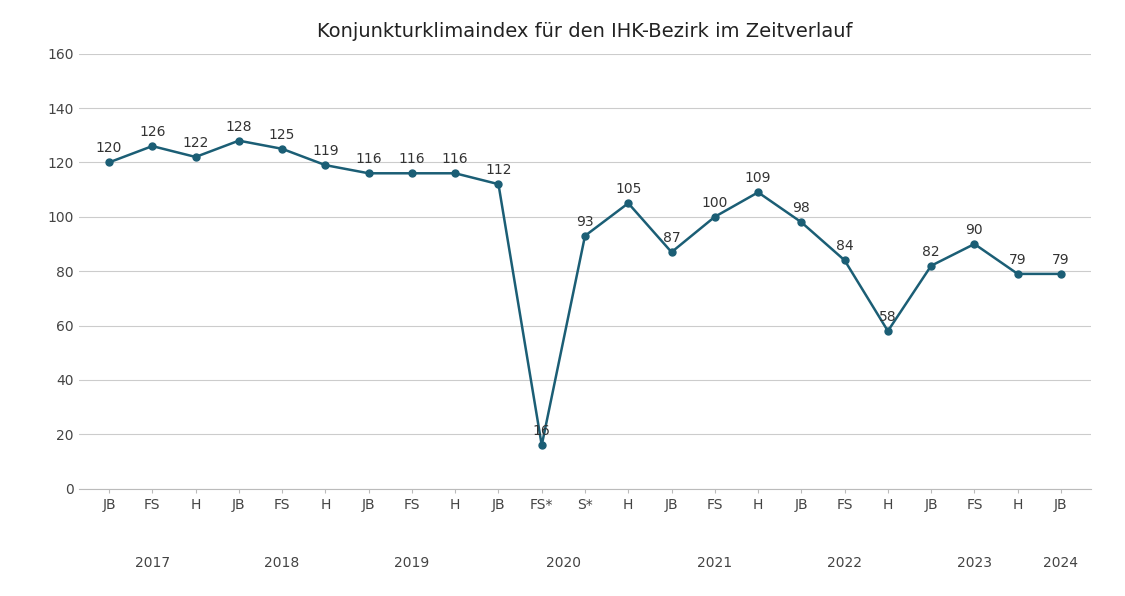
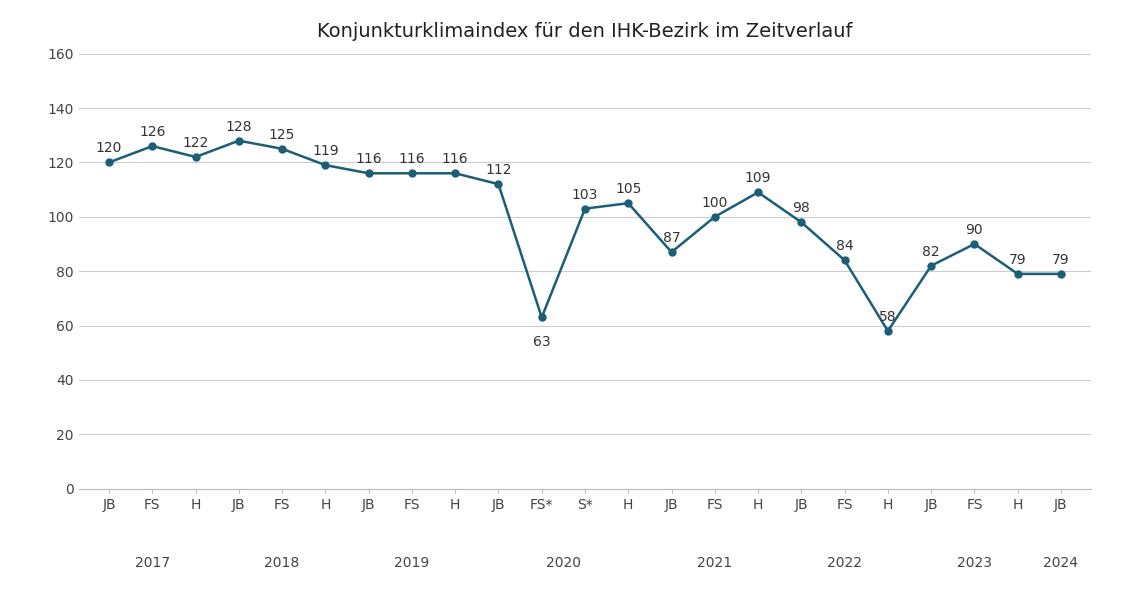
FS*: 16 -> 63
S*: 93 -> 103
